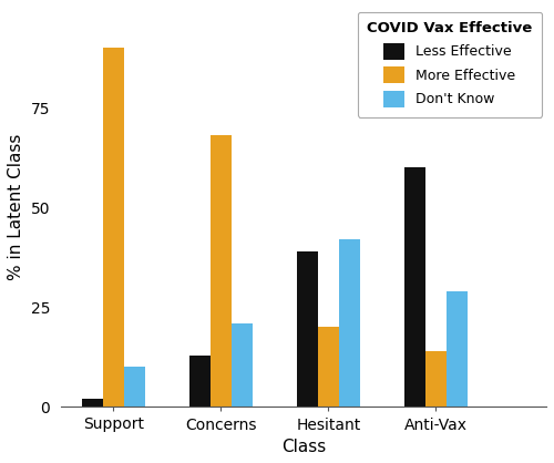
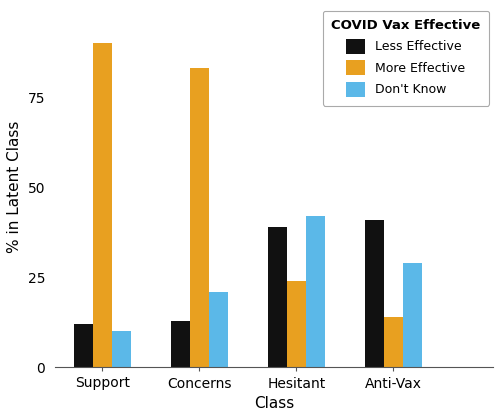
Less Effective/Support: 2 -> 12
More Effective/Concerns: 68 -> 83
More Effective/Hesitant: 20 -> 24
Less Effective/Anti-Vax: 60 -> 41
